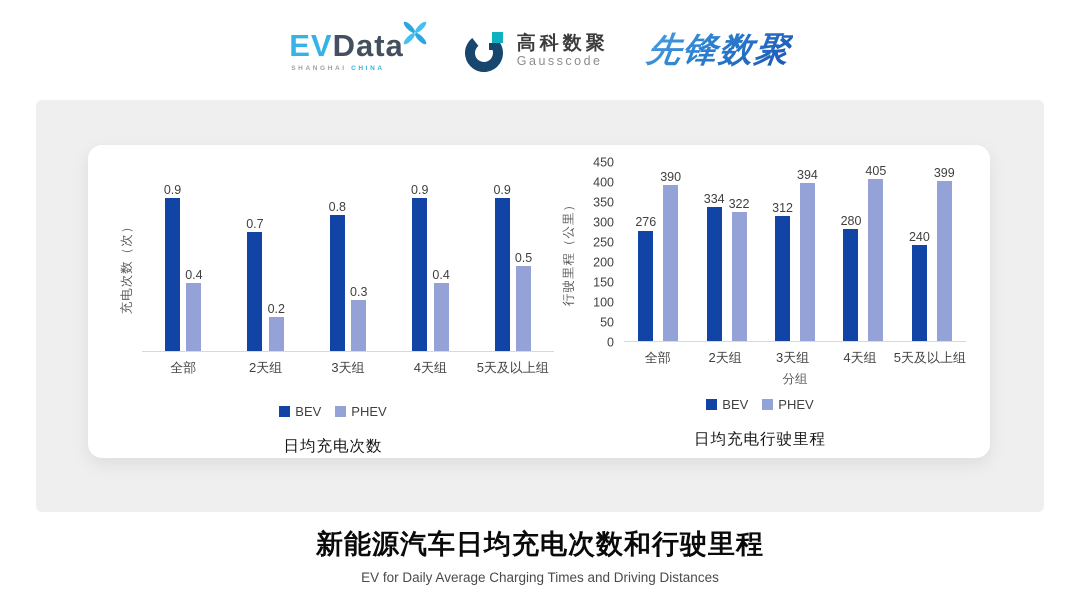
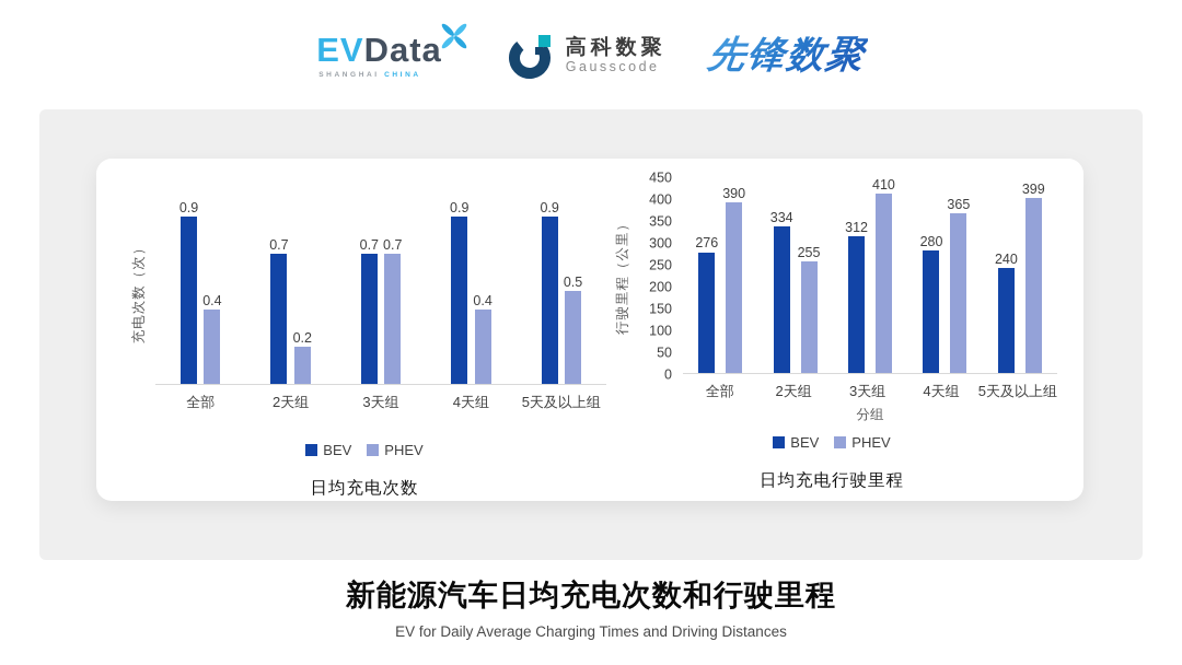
日均充电次数/BEV/3天组: 0.8 -> 0.7
日均充电次数/PHEV/3天组: 0.3 -> 0.7
日均充电行驶里程/PHEV/2天组: 322 -> 255
日均充电行驶里程/PHEV/3天组: 394 -> 410
日均充电行驶里程/PHEV/4天组: 405 -> 365
